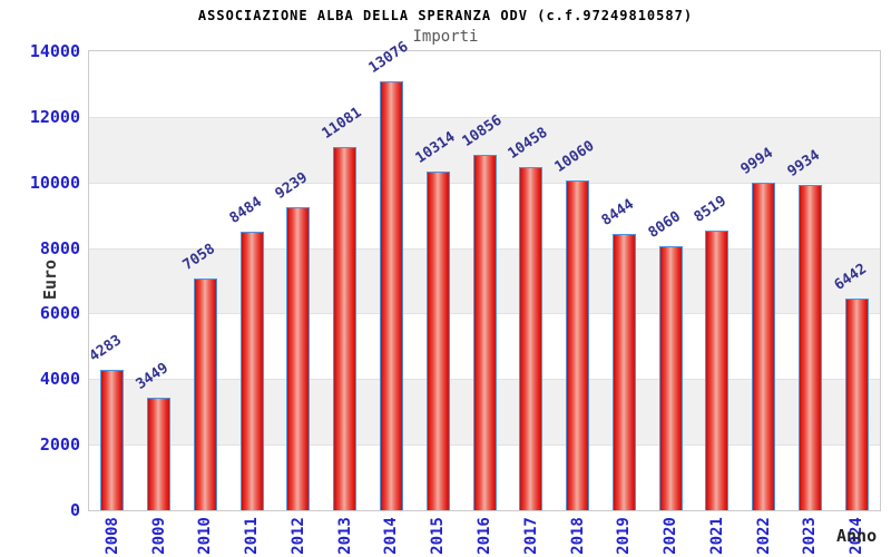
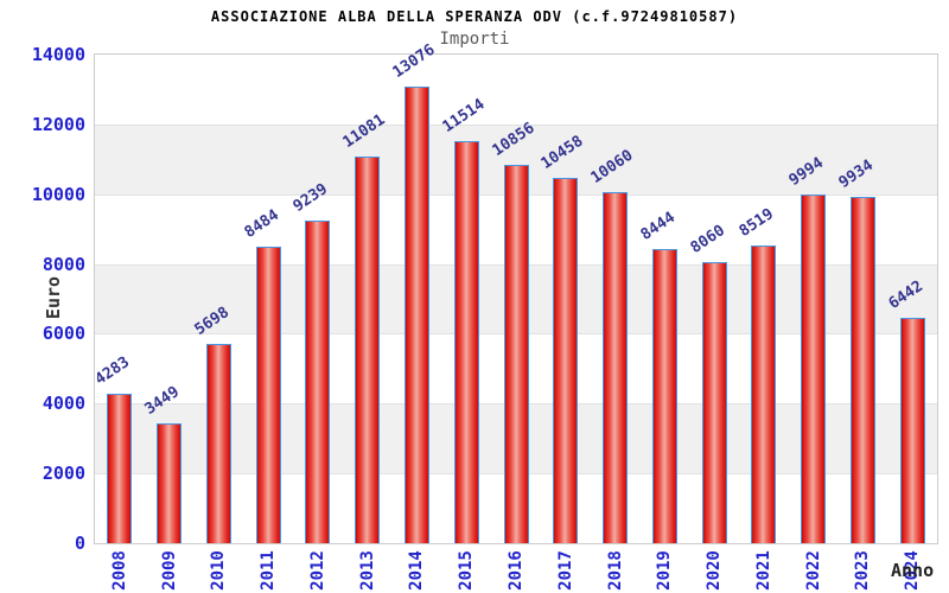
2010: 7058 -> 5698
2015: 10314 -> 11514
